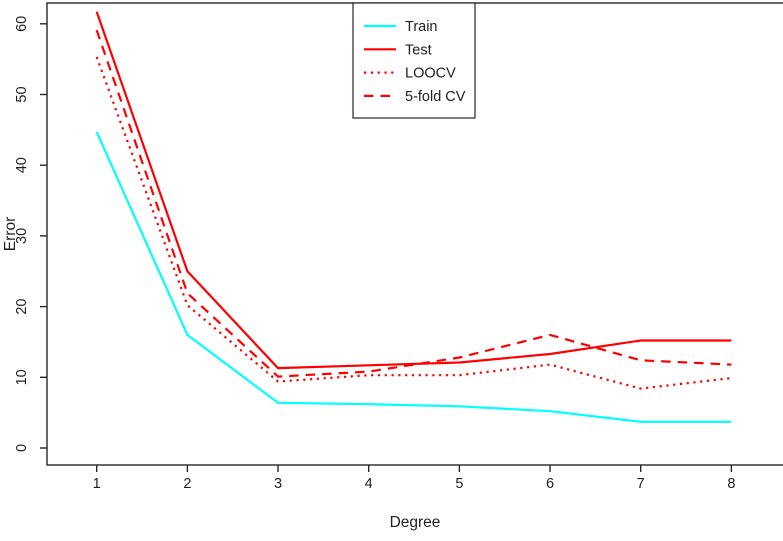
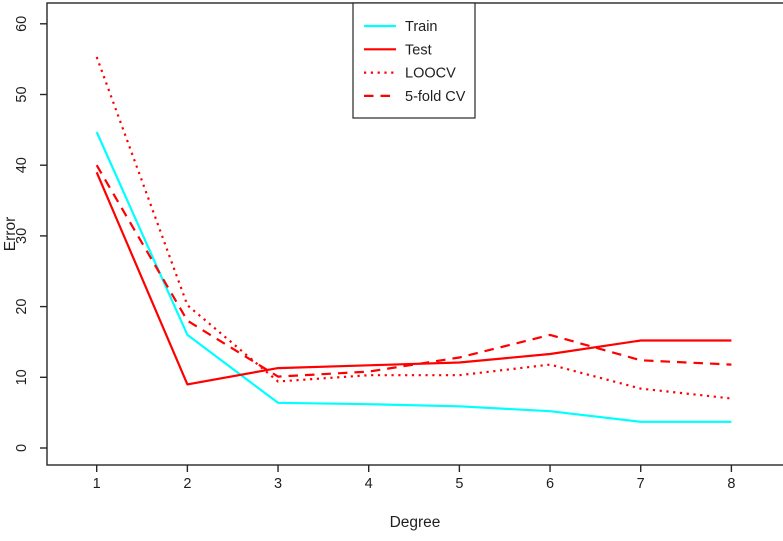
Test/1: 62 -> 39
5-fold CV/1: 59 -> 40
Test/2: 25 -> 9
5-fold CV/2: 22 -> 18
LOOCV/8: 10 -> 7
